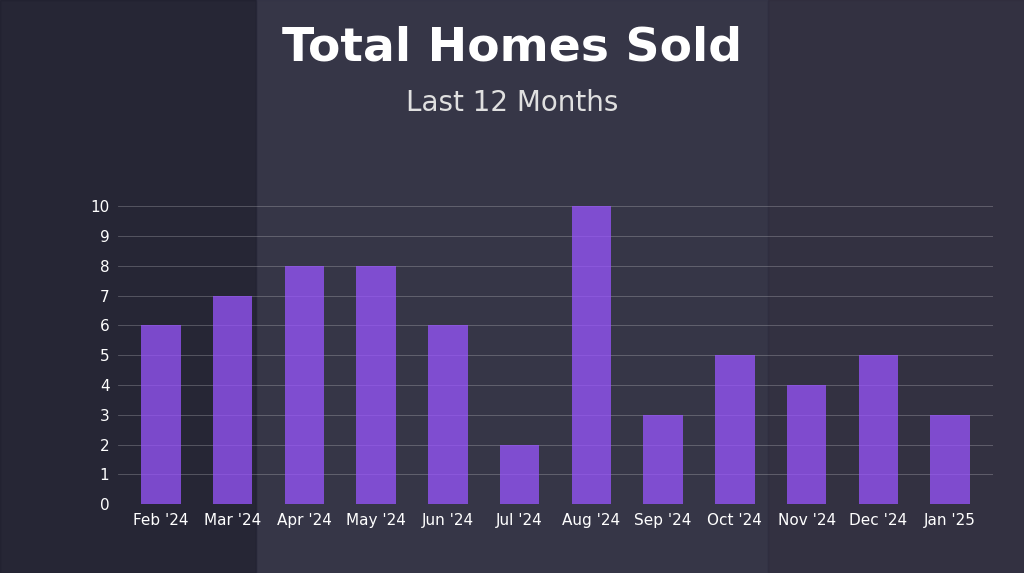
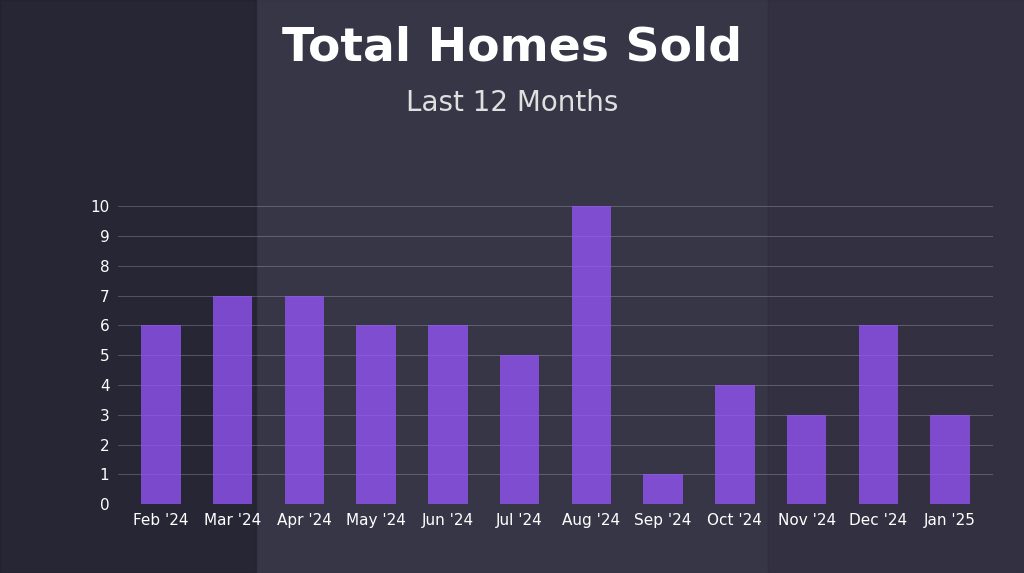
Apr '24: 8 -> 7
May '24: 8 -> 6
Jul '24: 2 -> 5
Sep '24: 3 -> 1
Oct '24: 5 -> 4
Nov '24: 4 -> 3
Dec '24: 5 -> 6
